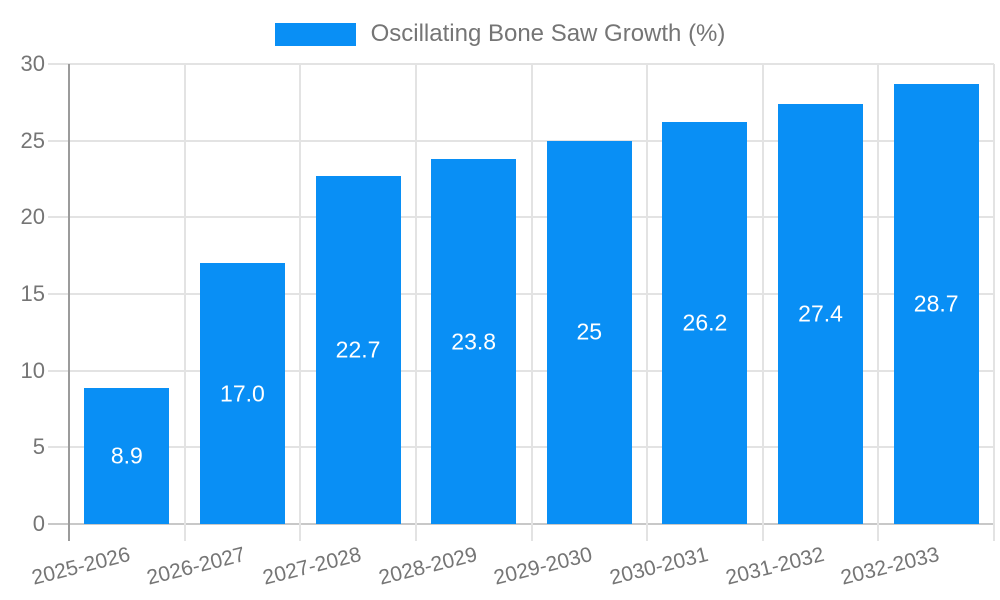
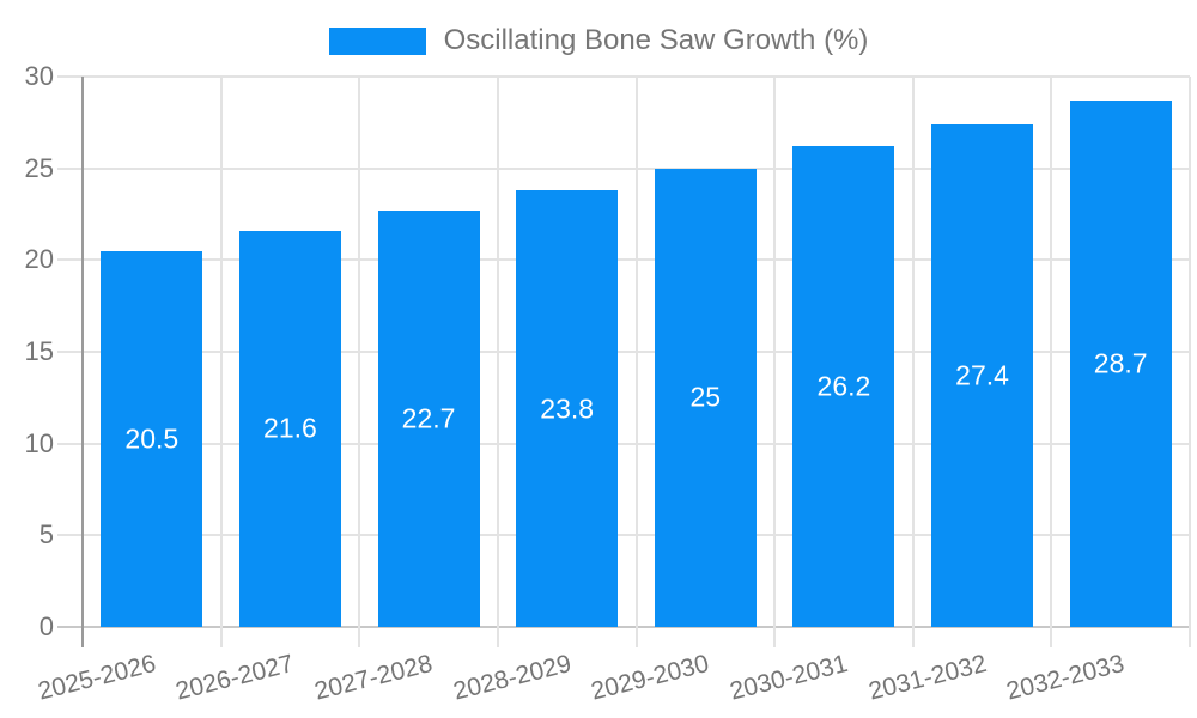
2025-2026: 8.9 -> 20.5
2026-2027: 17.0 -> 21.6
